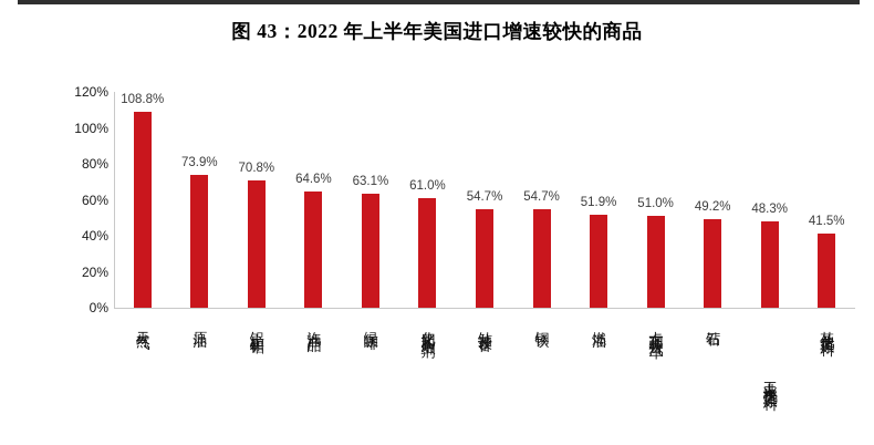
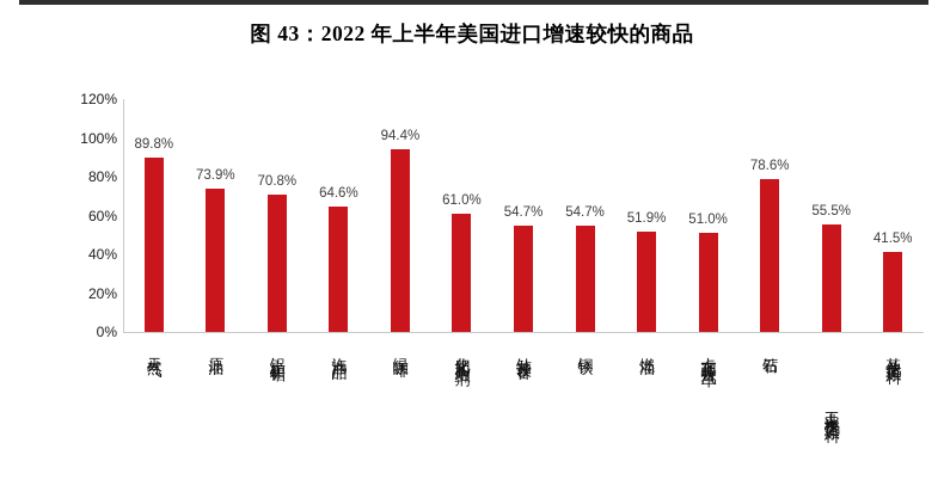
天然气: 108.8% -> 89.8%
绿咖啡: 63.1% -> 94.4%
钻石: 49.2% -> 78.6%
工业无机化工原料: 48.3% -> 55.5%
